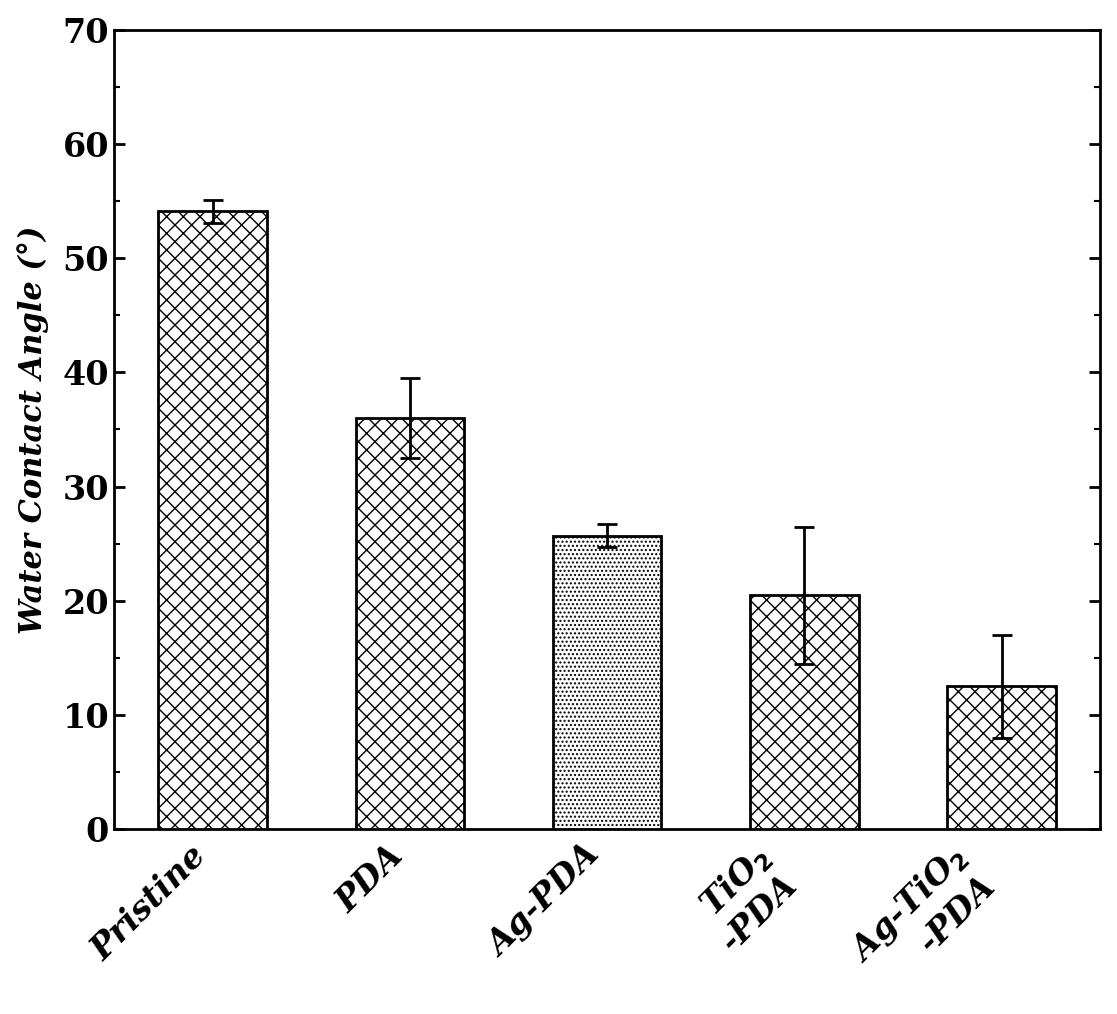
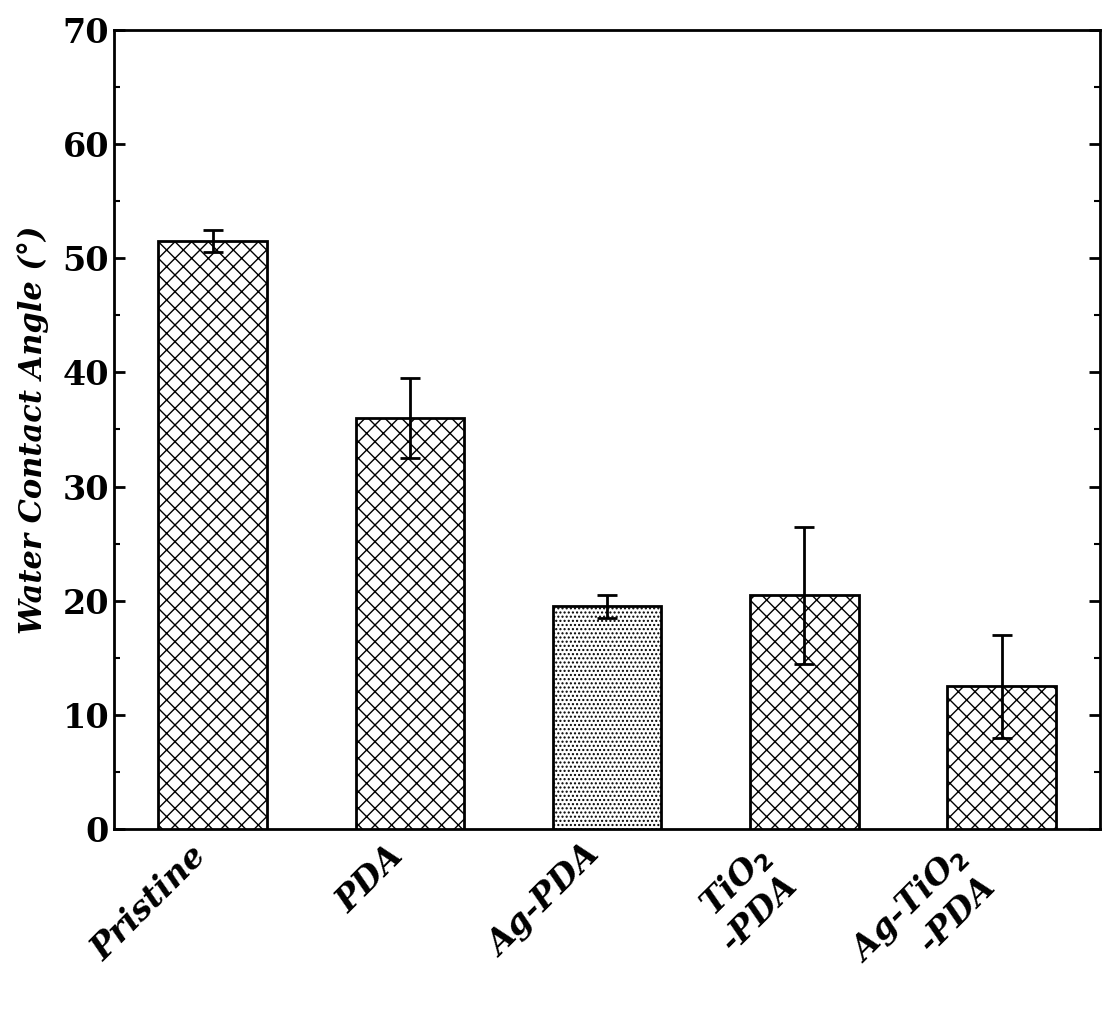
Pristine: 54.1 -> 51.5
Ag-PDA: 25.7 -> 19.5
